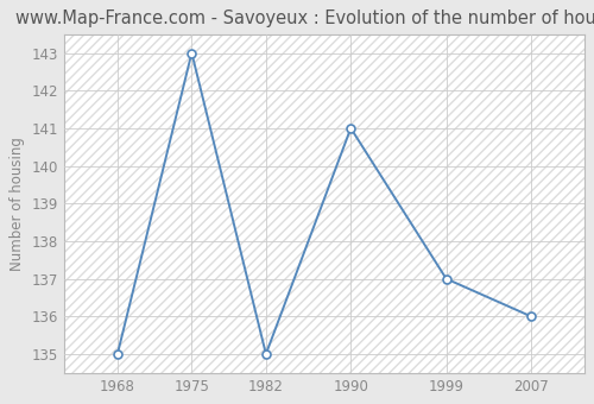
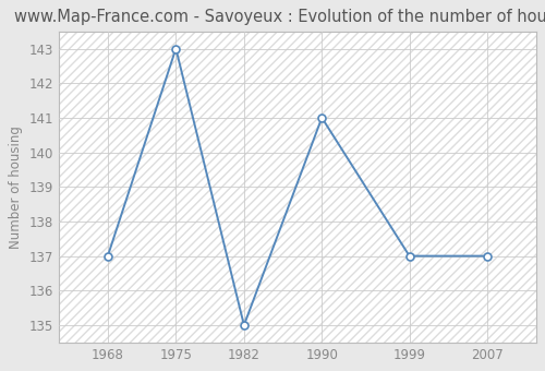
1968: 135 -> 137
2007: 136 -> 137
